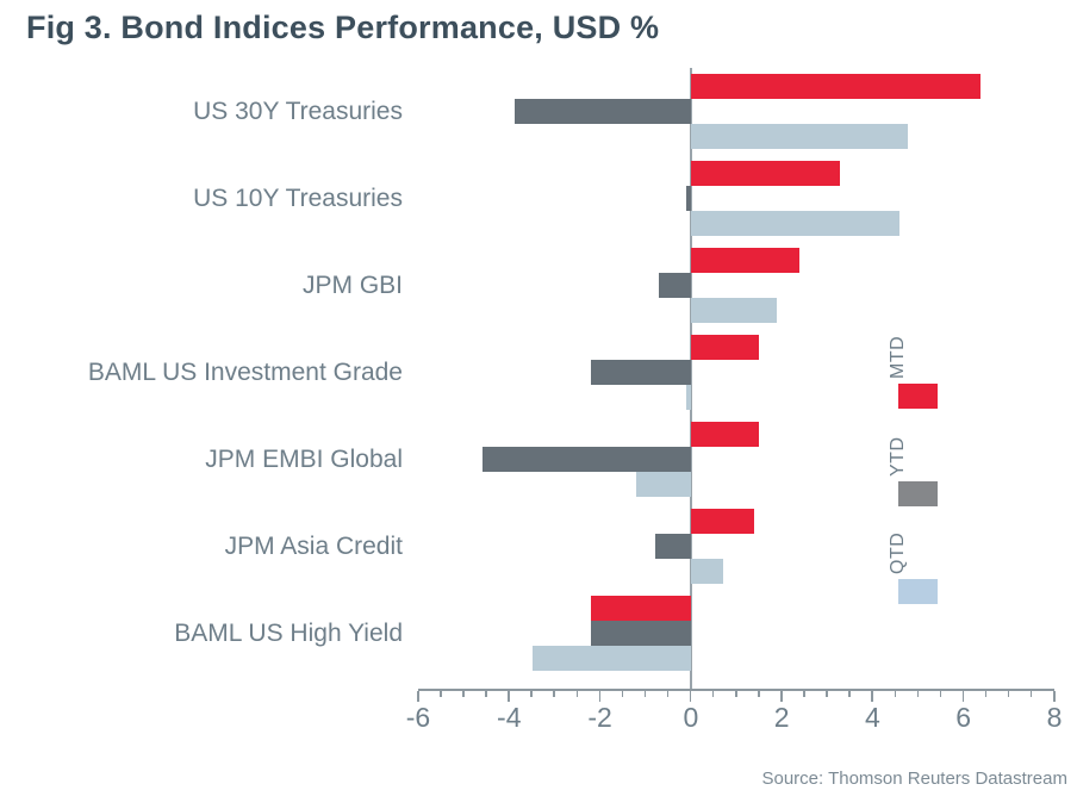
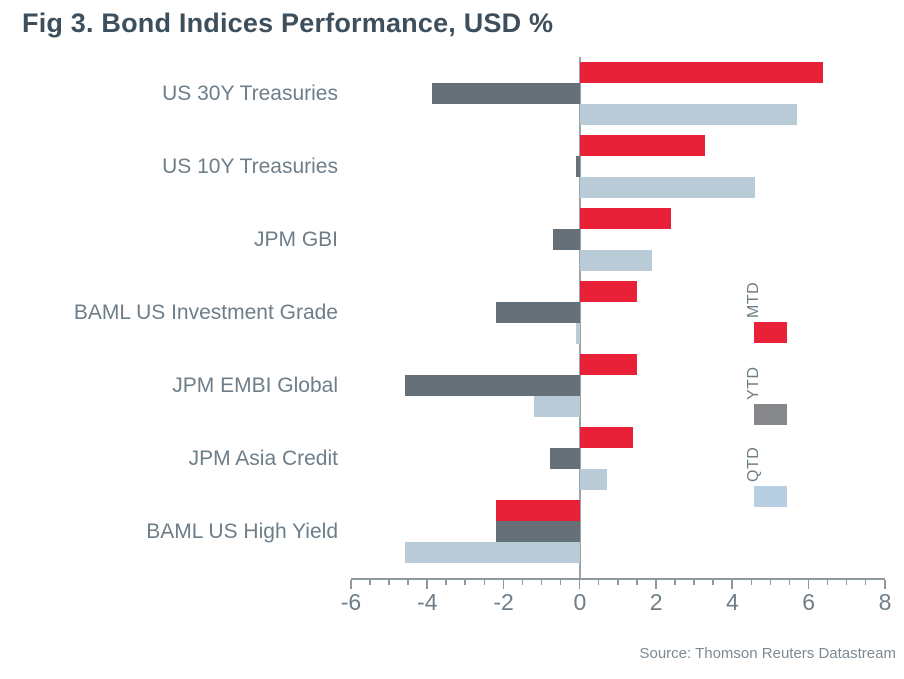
QTD/US 30Y Treasuries: 4.8 -> 5.7
QTD/BAML US High Yield: -3.5 -> -4.6
